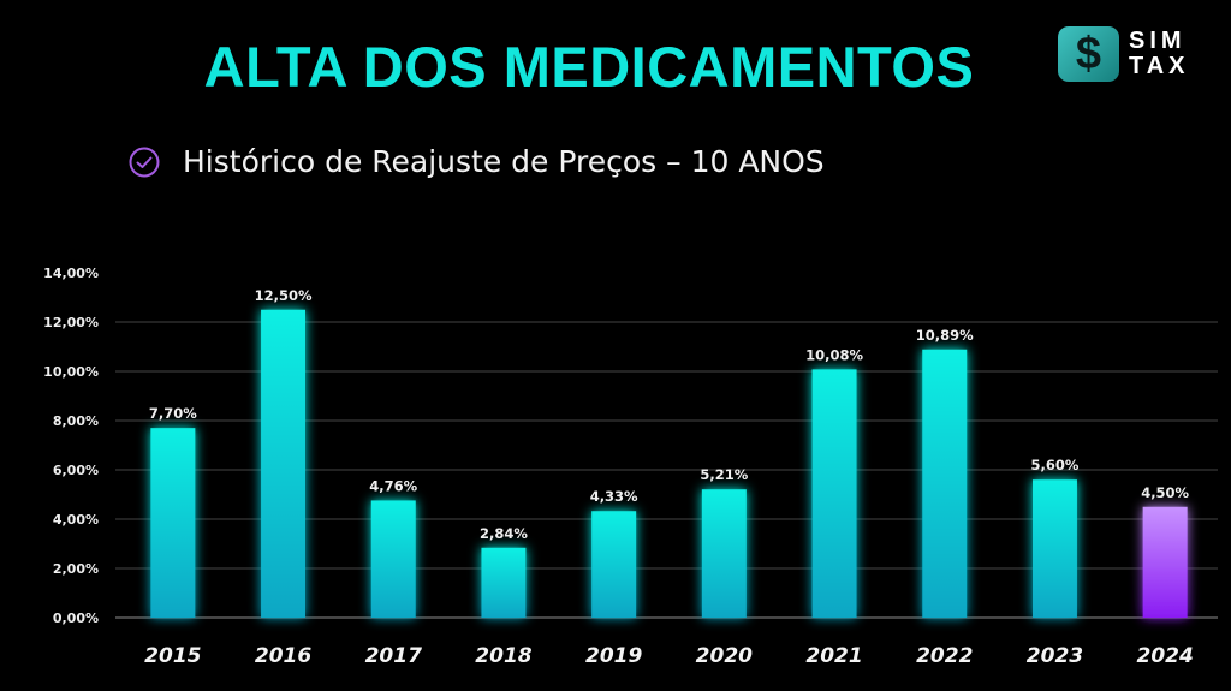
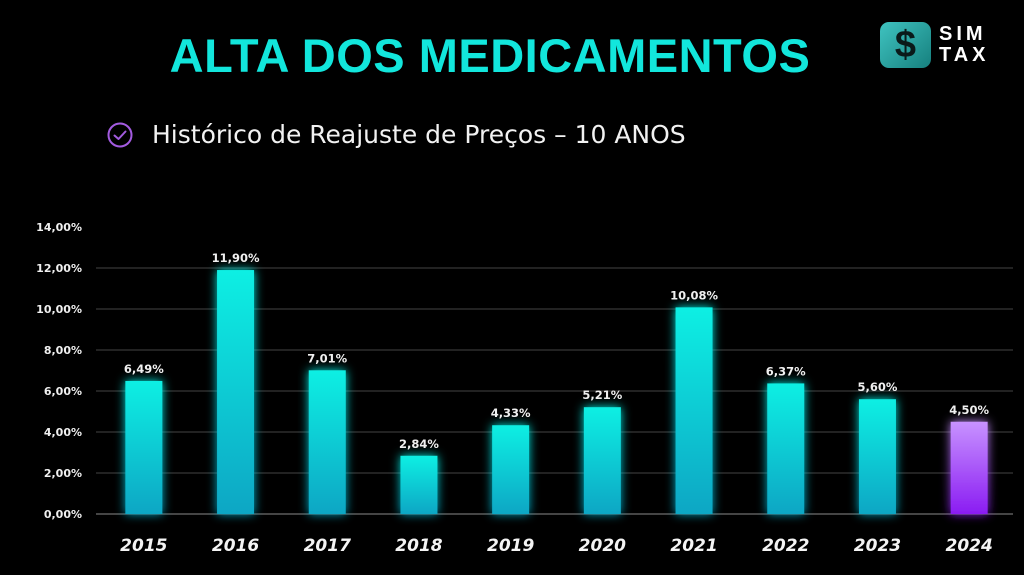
2015: 7,70% -> 6,49%
2016: 12,50% -> 11,90%
2017: 4,76% -> 7,01%
2022: 10,89% -> 6,37%
